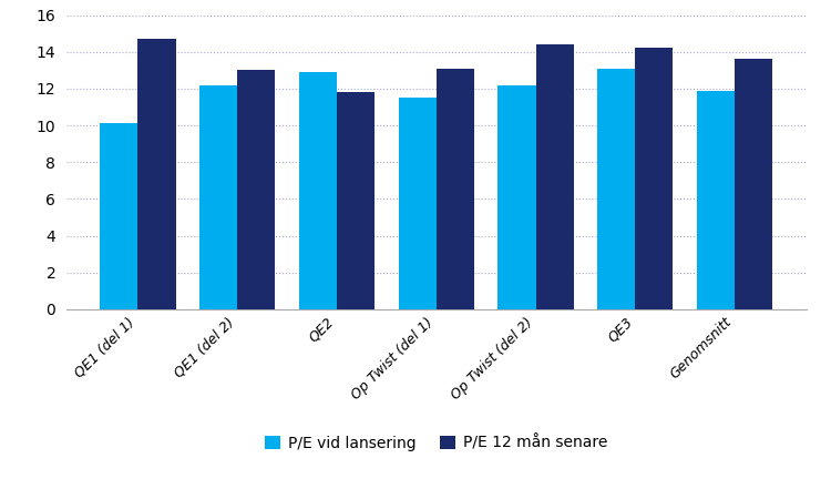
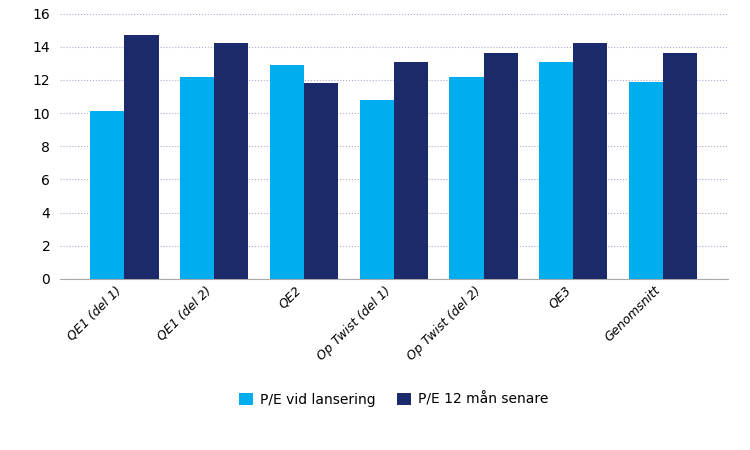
P/E 12 mån senare/QE1 (del 2): 13.0 -> 14.2
P/E vid lansering/Op Twist (del 1): 11.5 -> 10.8
P/E 12 mån senare/Op Twist (del 2): 14.4 -> 13.6
